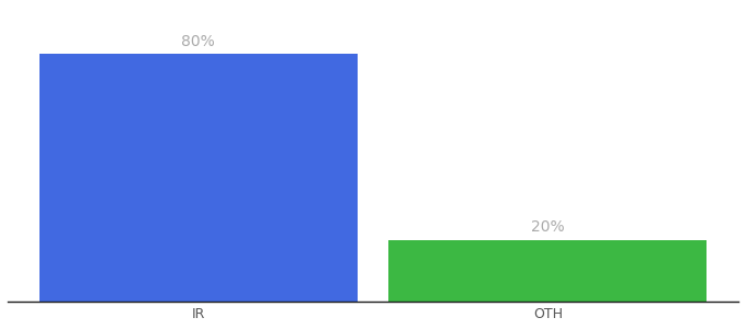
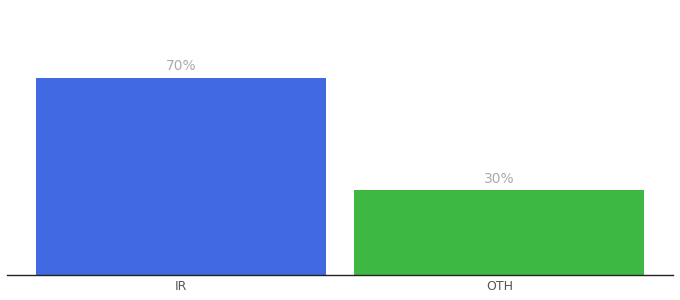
IR: 80% -> 70%
OTH: 20% -> 30%
